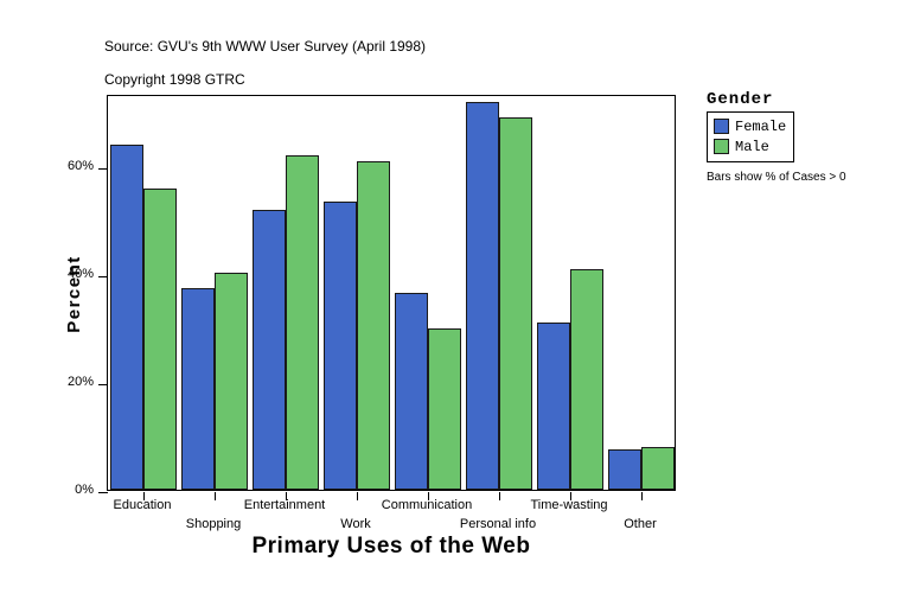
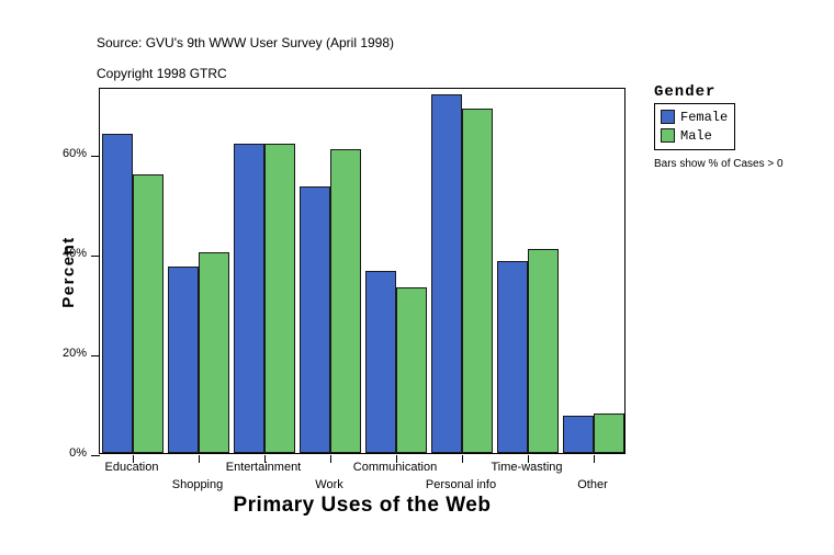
Female/Entertainment: 52% -> 62%
Male/Communication: 30% -> 33%
Female/Time-wasting: 31% -> 38%
